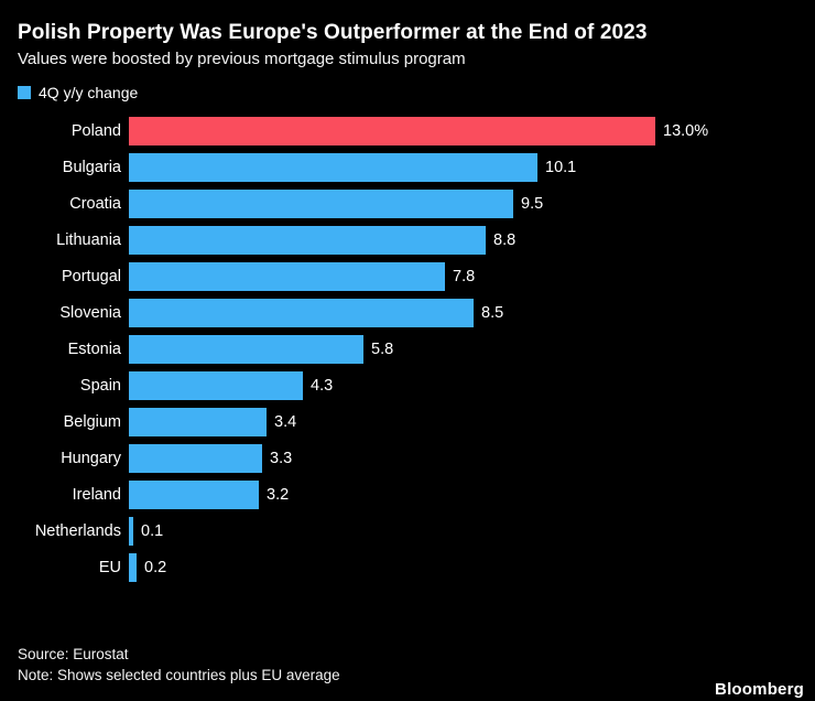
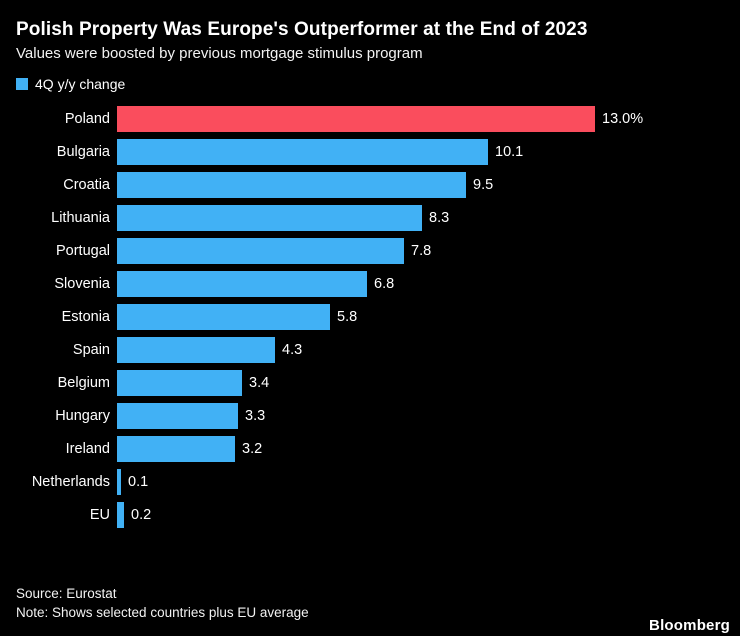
Lithuania: 8.8 -> 8.3
Slovenia: 8.5 -> 6.8
